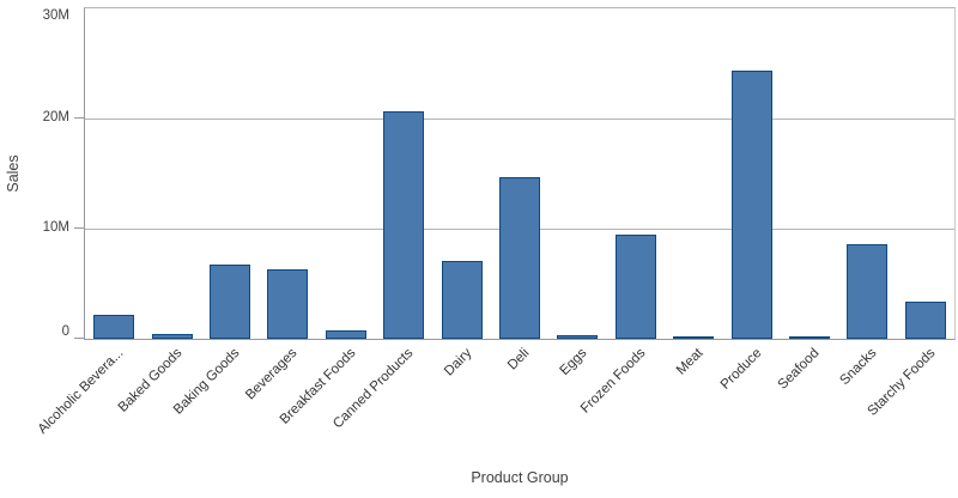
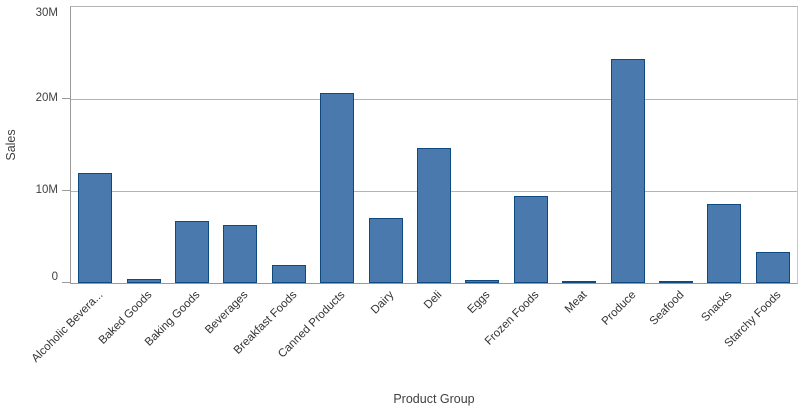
Alcoholic Bevera...: 2M -> 12M
Breakfast Foods: 1M -> 2M
